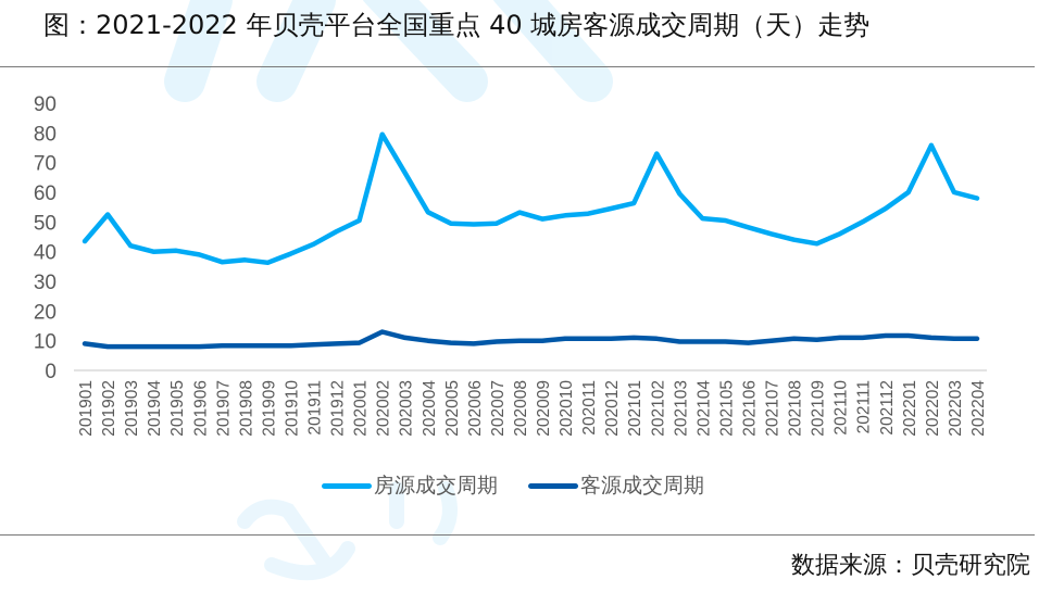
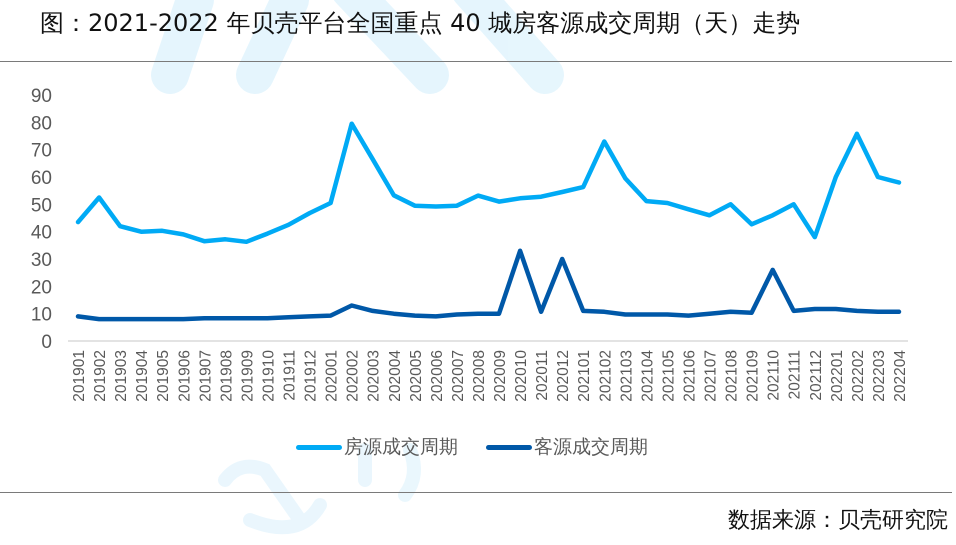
客源成交周期/202010: 11 -> 33
客源成交周期/202012: 11 -> 30
房源成交周期/202108: 44 -> 50
客源成交周期/202110: 11 -> 26
房源成交周期/202112: 54 -> 38
